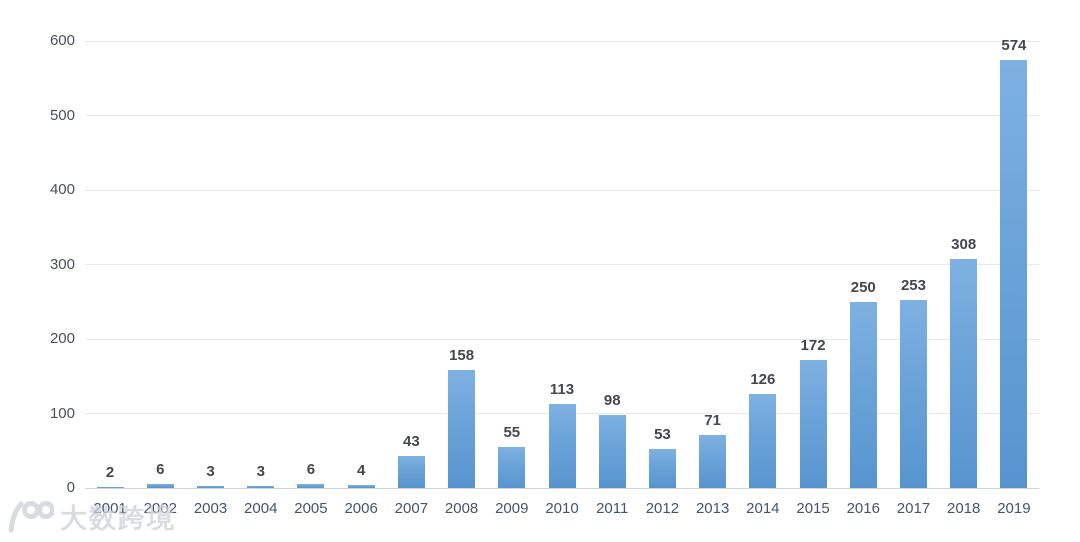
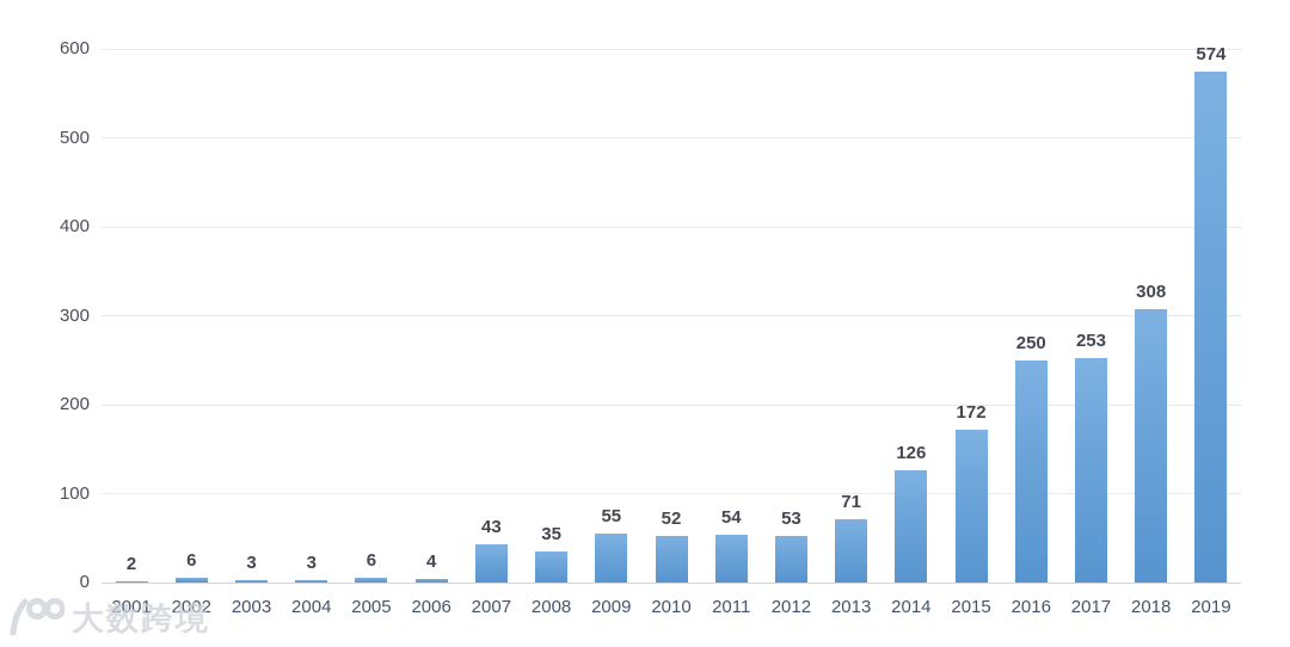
2008: 158 -> 35
2010: 113 -> 52
2011: 98 -> 54
